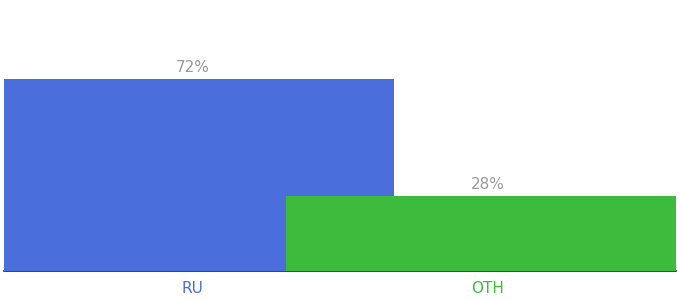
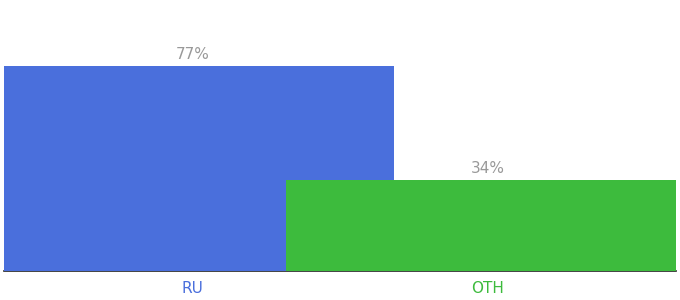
RU: 72% -> 77%
OTH: 28% -> 34%
